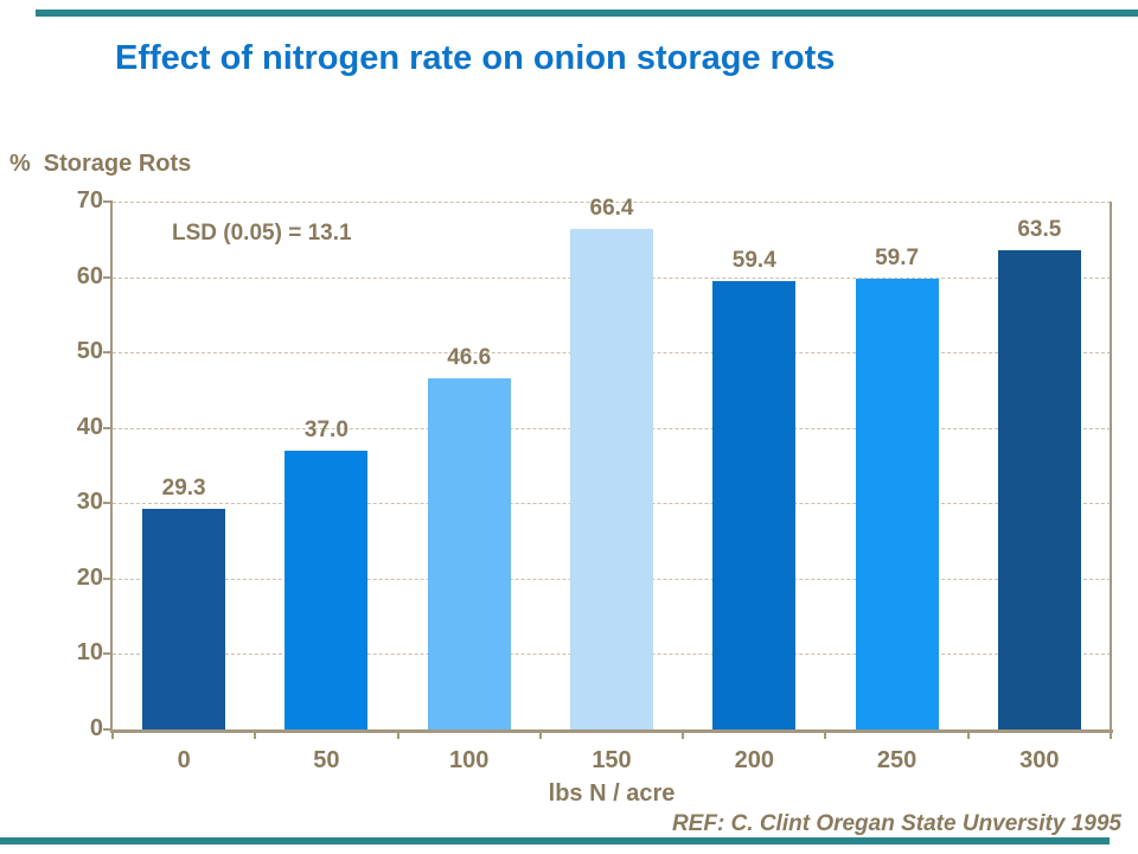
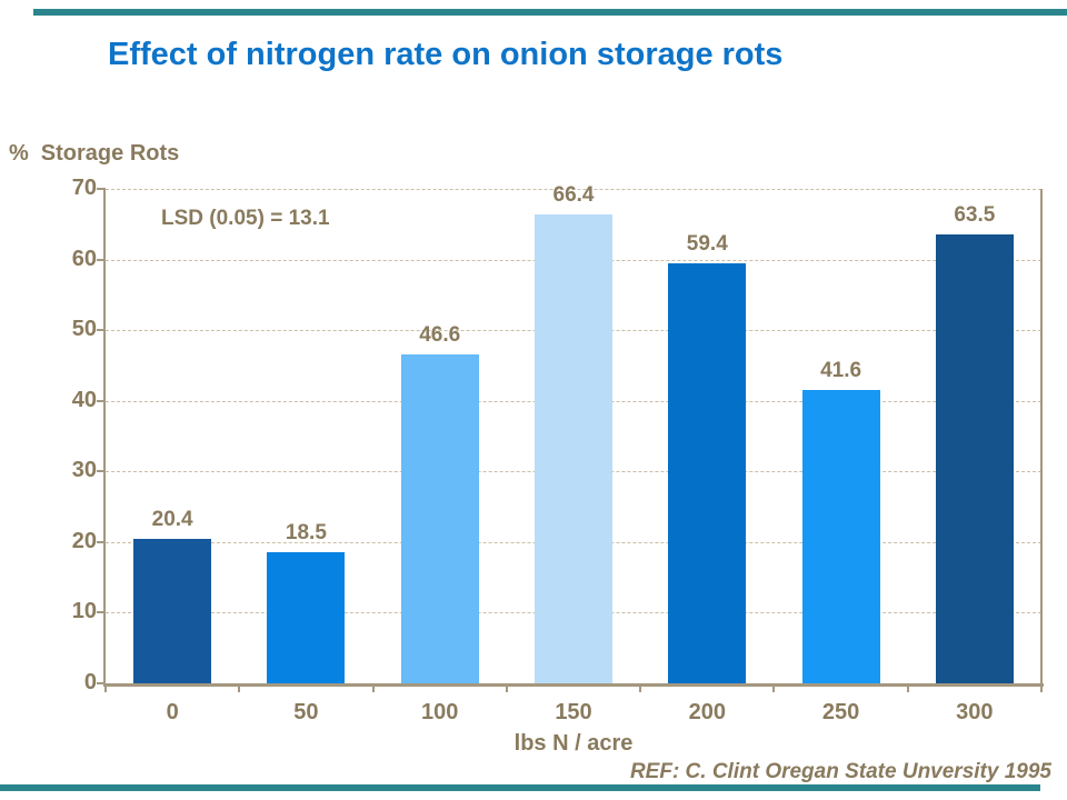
0: 29.3 -> 20.4
50: 37.0 -> 18.5
250: 59.7 -> 41.6
